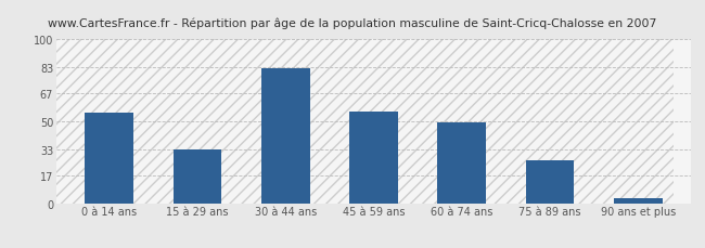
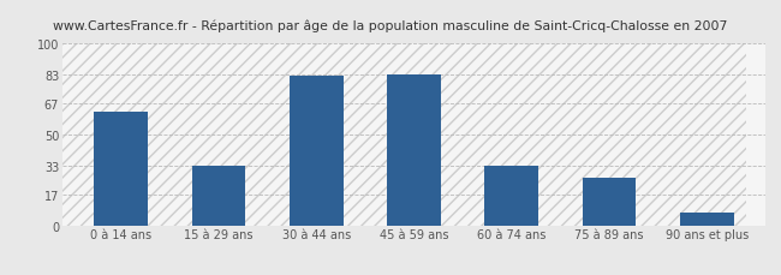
0 à 14 ans: 55 -> 62
45 à 59 ans: 56 -> 83
60 à 74 ans: 49 -> 33
90 ans et plus: 3 -> 7
